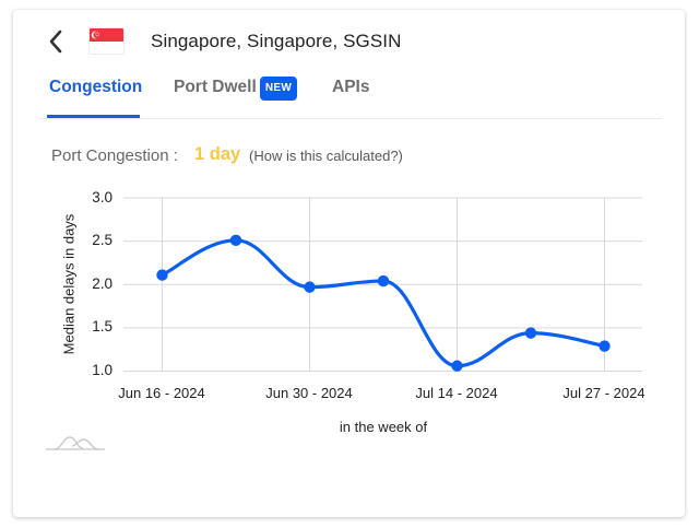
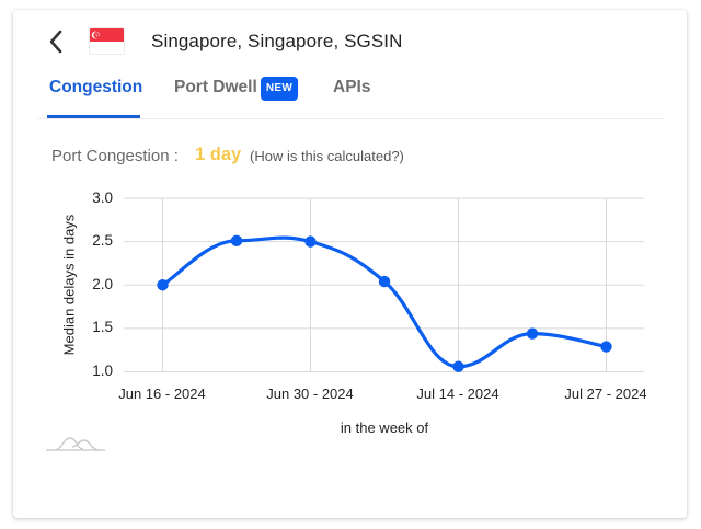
Jun 16 - 2024: 2.1 -> 2.0
Jun 30 - 2024: 2.0 -> 2.5
